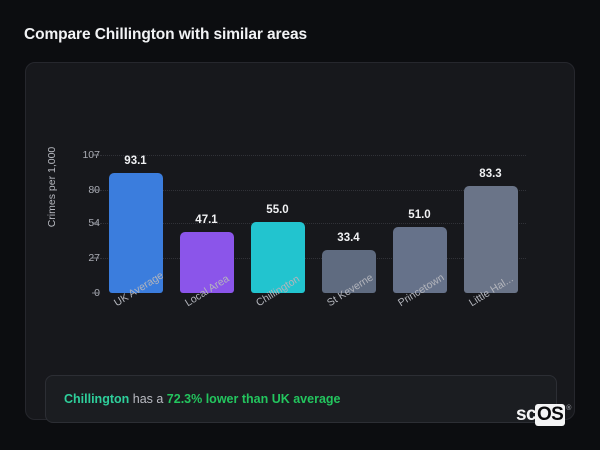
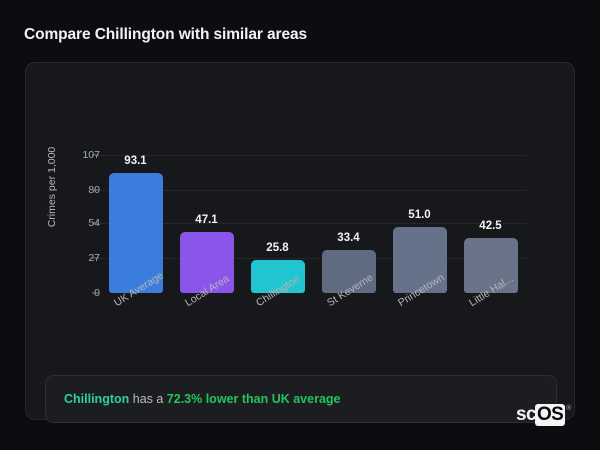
Chillington: 55.0 -> 25.8
Little Hal...: 83.3 -> 42.5
